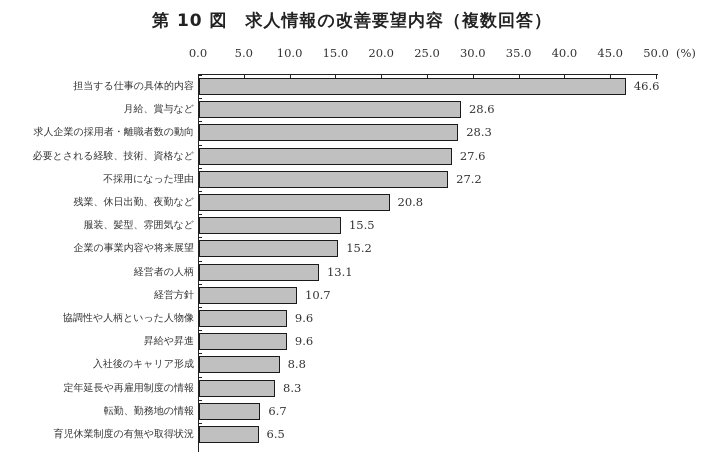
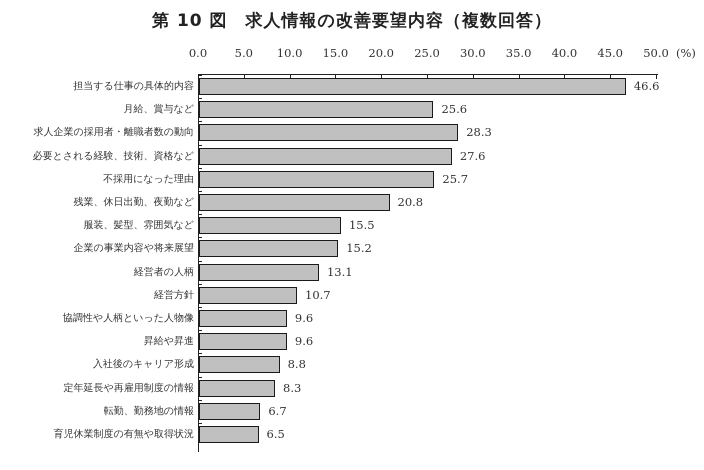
月給、賞与など: 28.6 -> 25.6
不採用になった理由: 27.2 -> 25.7
